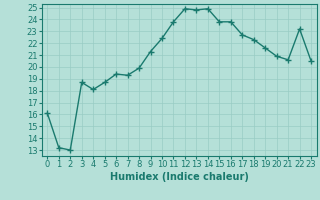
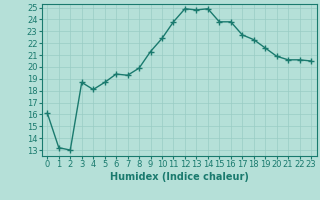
22: 23.2 -> 20.6
